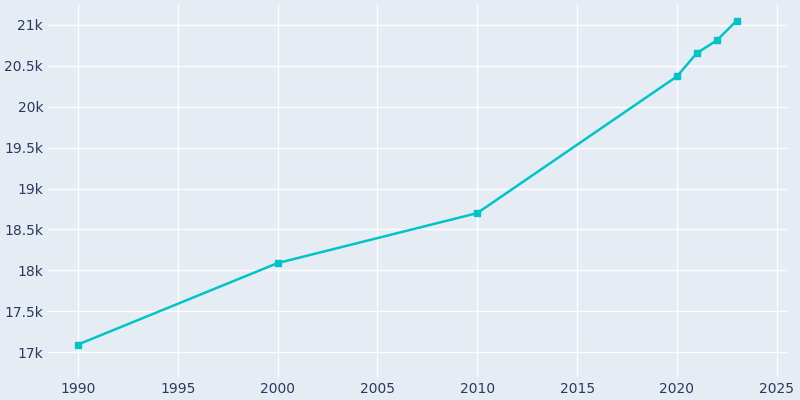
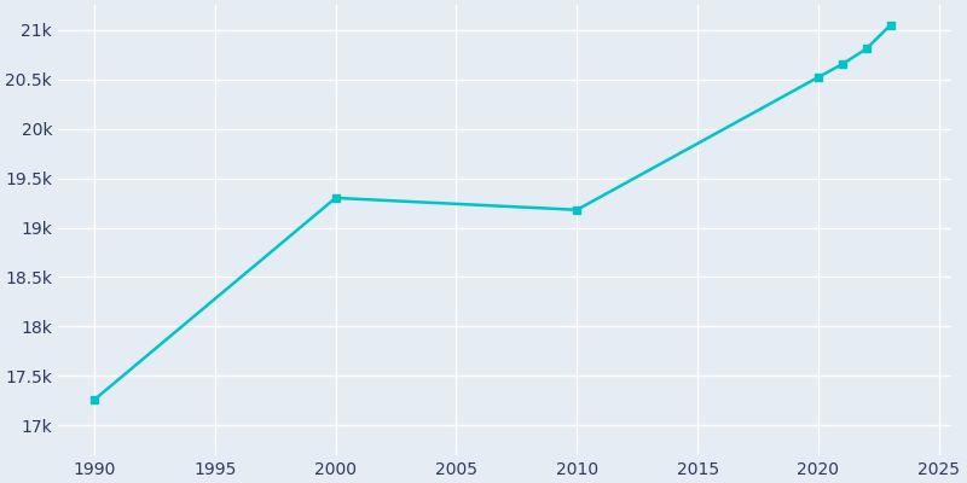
1990: 17.10k -> 17.26k
2000: 18.09k -> 19.30k
2010: 18.70k -> 19.18k
2020: 20.37k -> 20.52k
